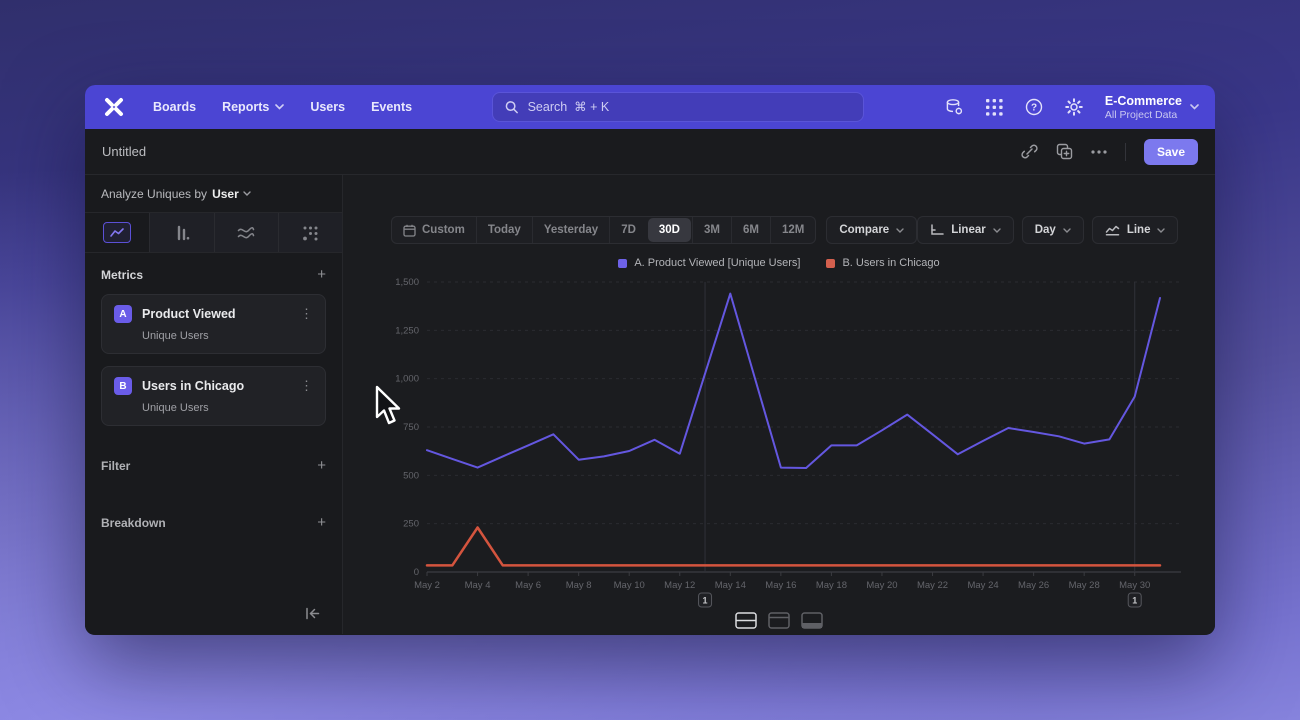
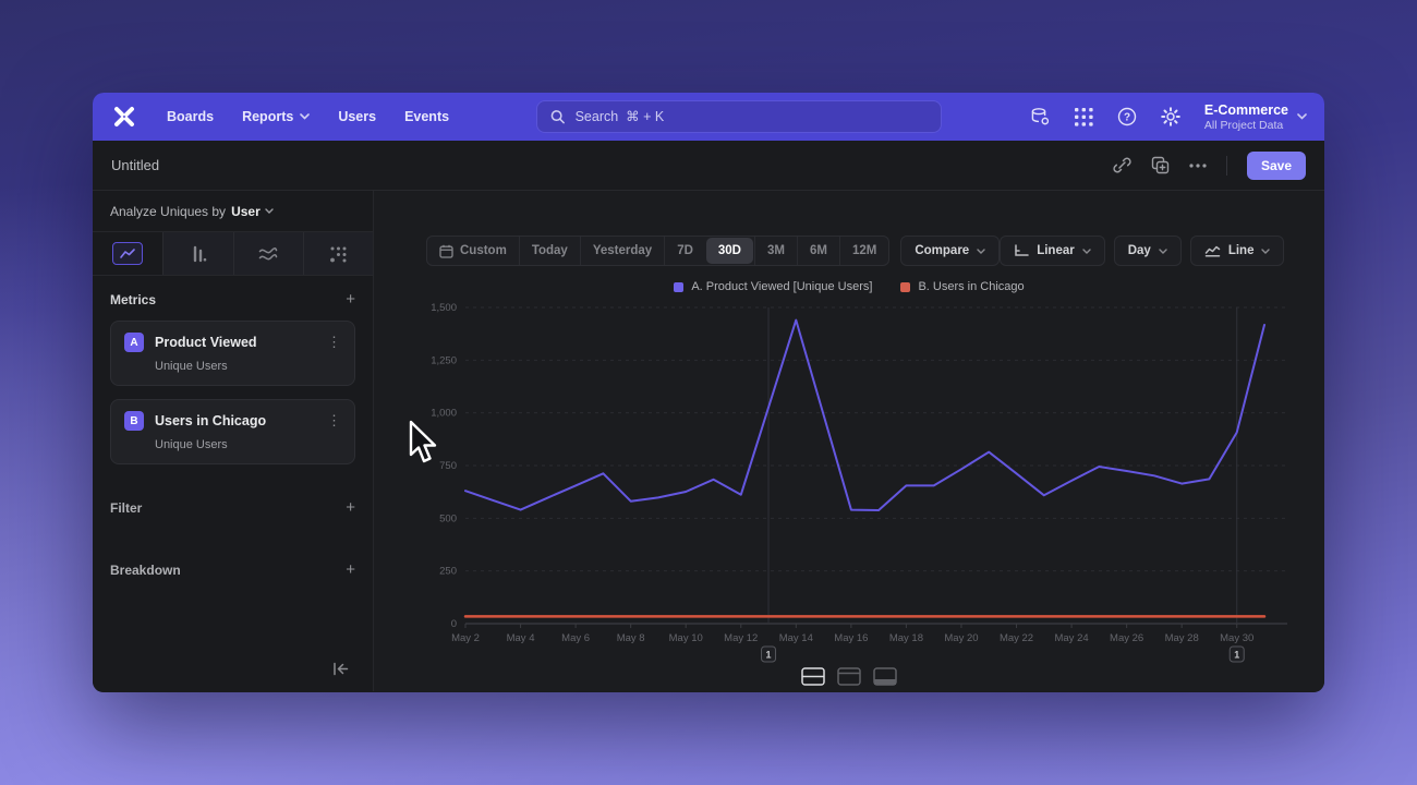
B. Users in Chicago/May 4: 230 -> 30
